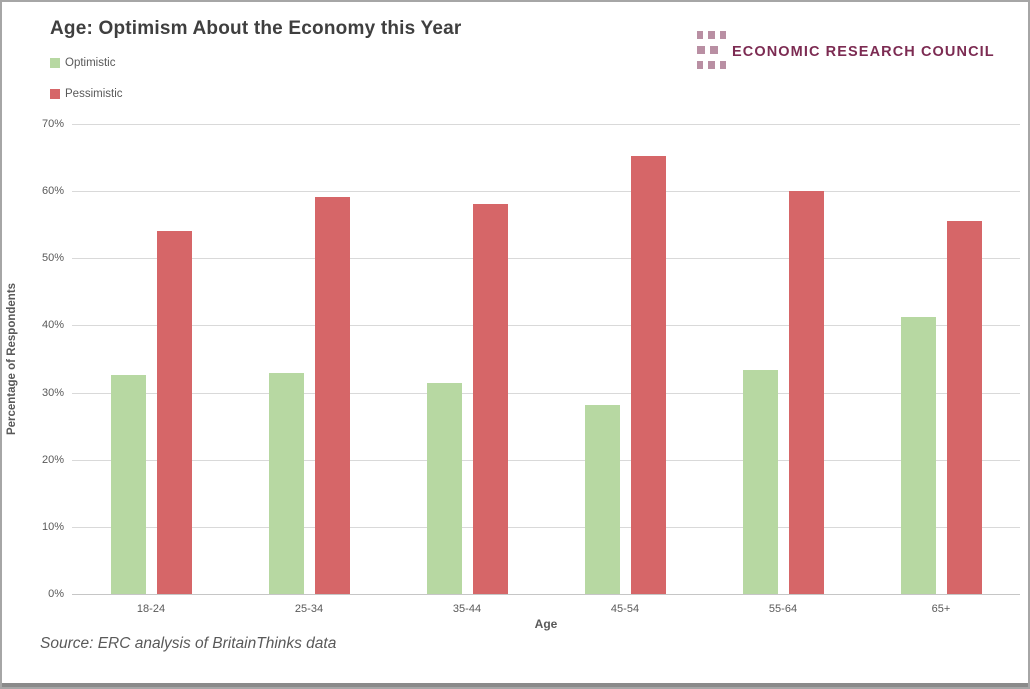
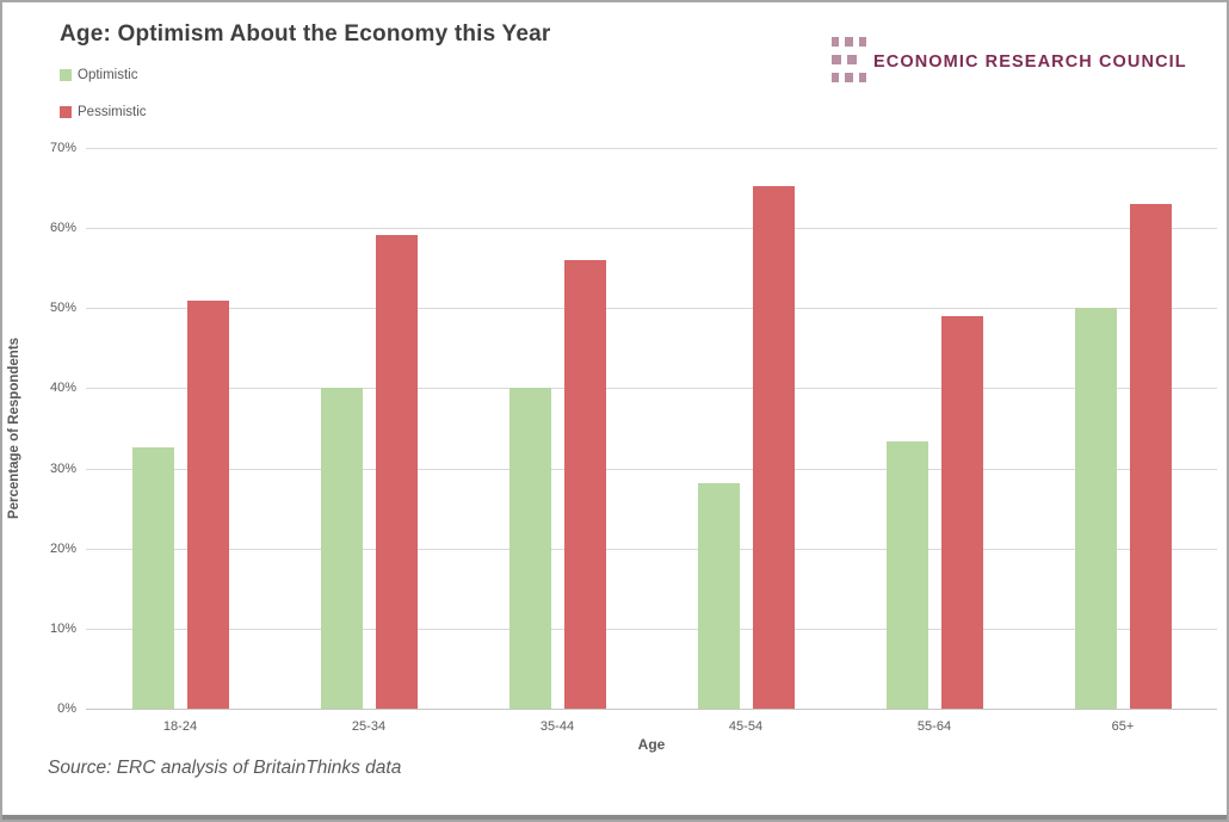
Pessimistic/18-24: 54% -> 51%
Optimistic/25-34: 33% -> 40%
Optimistic/35-44: 31% -> 40%
Pessimistic/35-44: 58% -> 56%
Pessimistic/55-64: 60% -> 49%
Optimistic/65+: 41% -> 50%
Pessimistic/65+: 56% -> 63%
